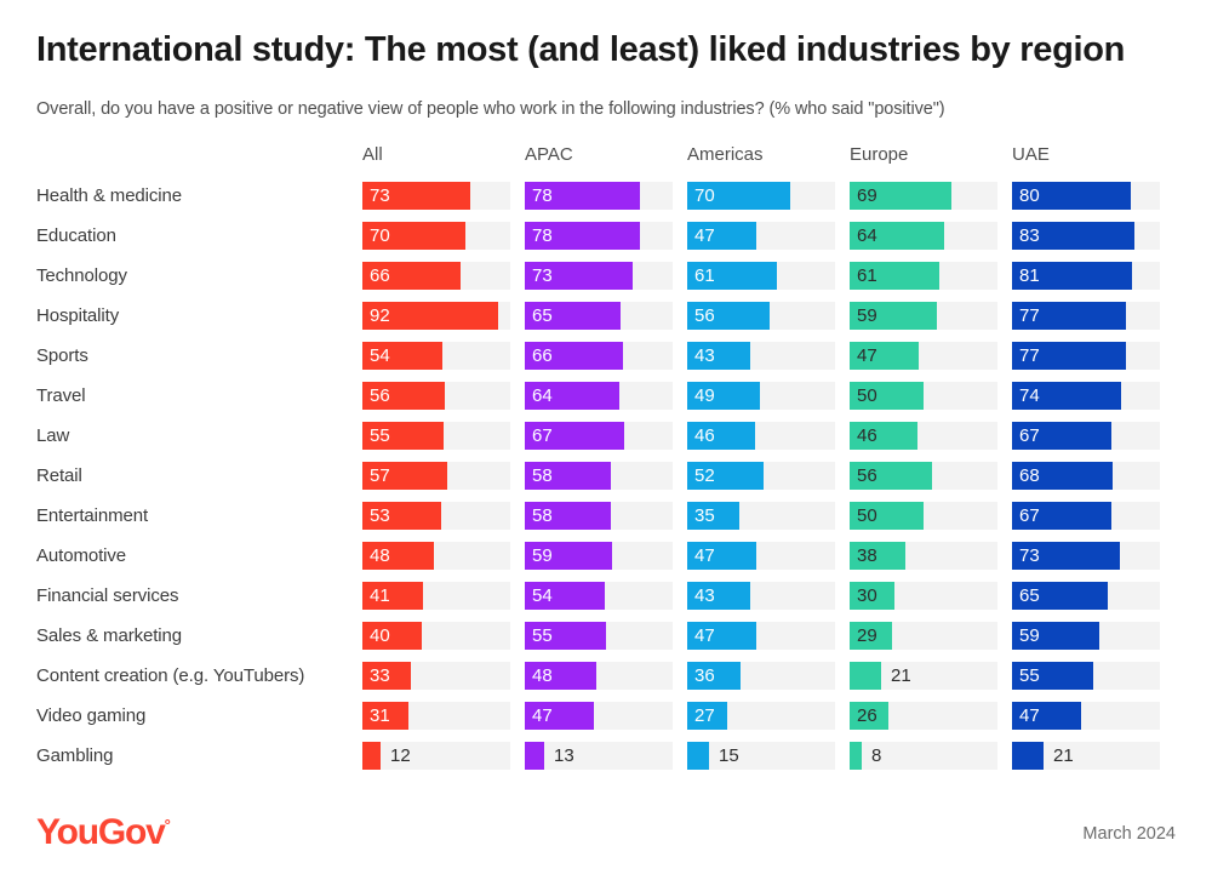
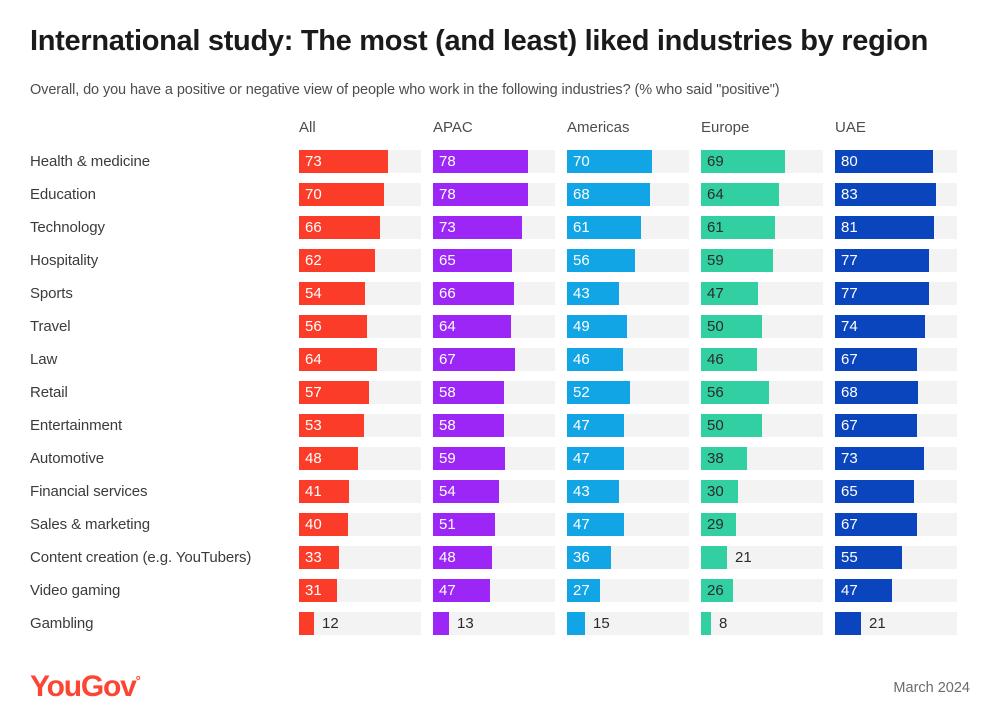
Americas/Education: 47 -> 68
All/Hospitality: 92 -> 62
All/Law: 55 -> 64
Americas/Entertainment: 35 -> 47
APAC/Sales & marketing: 55 -> 51
UAE/Sales & marketing: 59 -> 67
